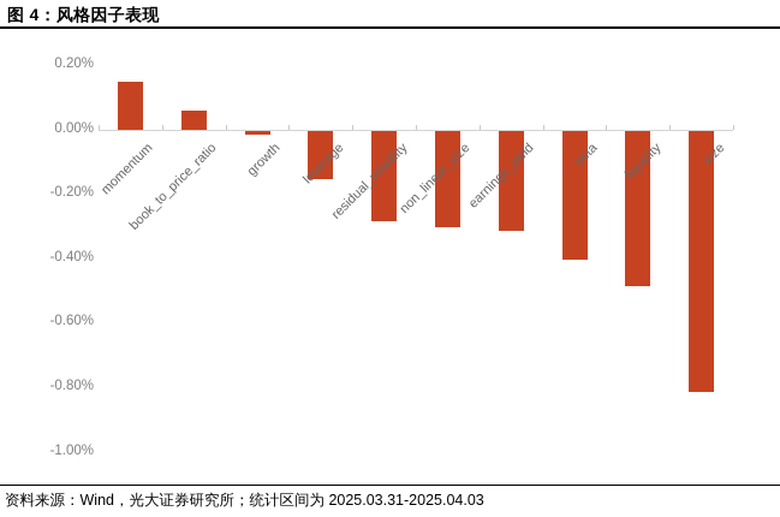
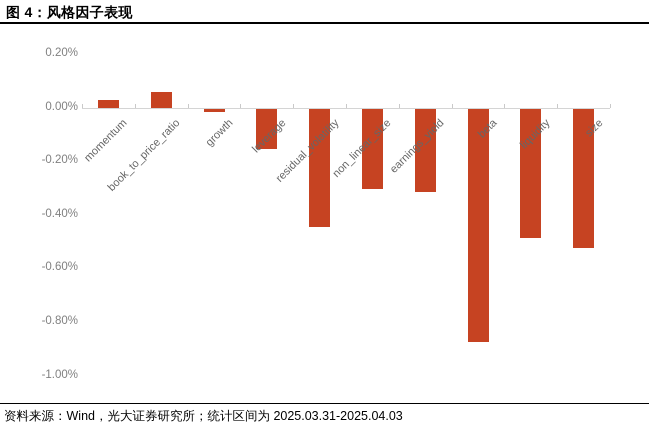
momentum: 0.15% -> 0.03%
residual_volatility: -0.28% -> -0.44%
beta: -0.40% -> -0.87%
size: -0.81% -> -0.52%
